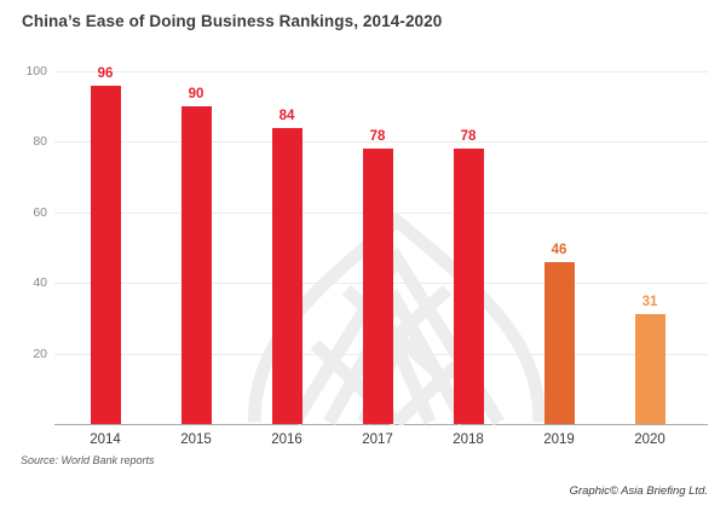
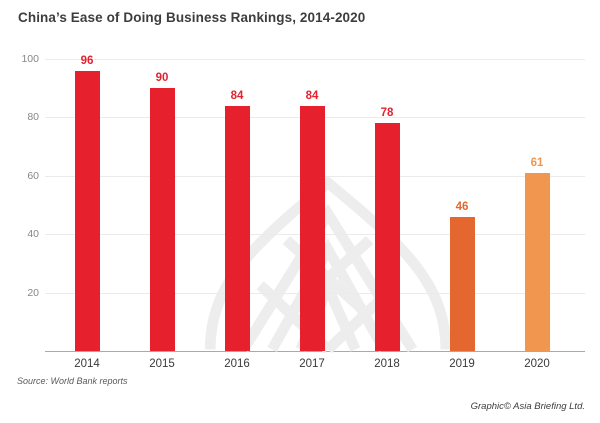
2017: 78 -> 84
2020: 31 -> 61
